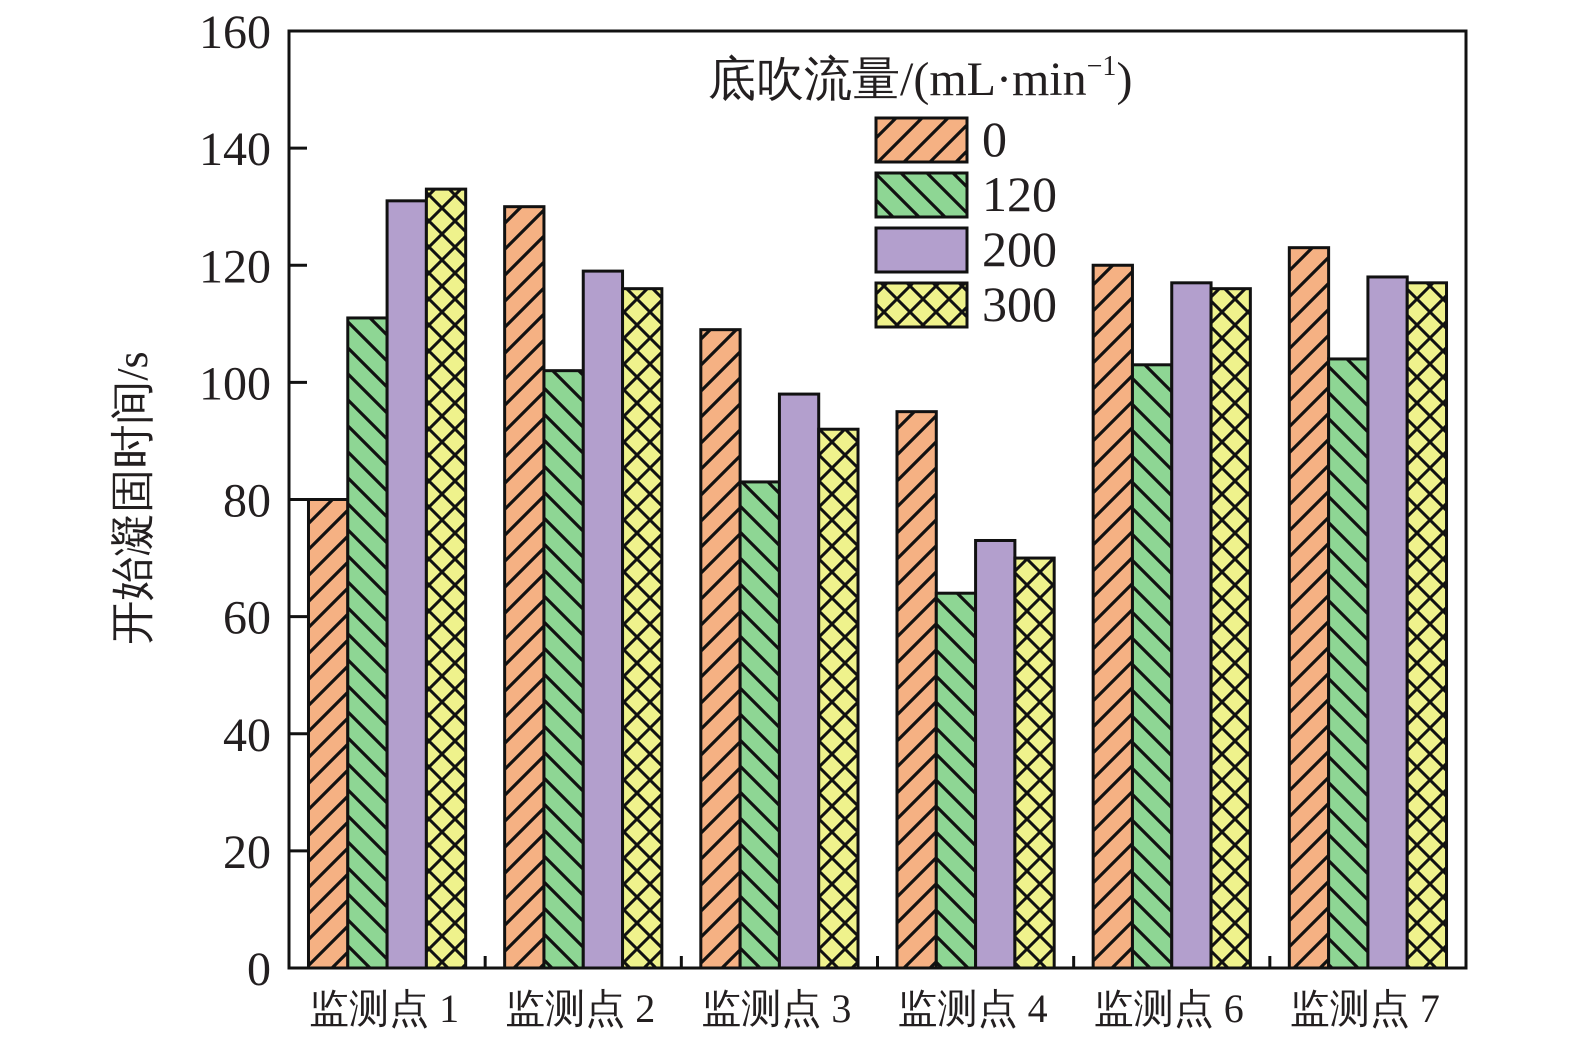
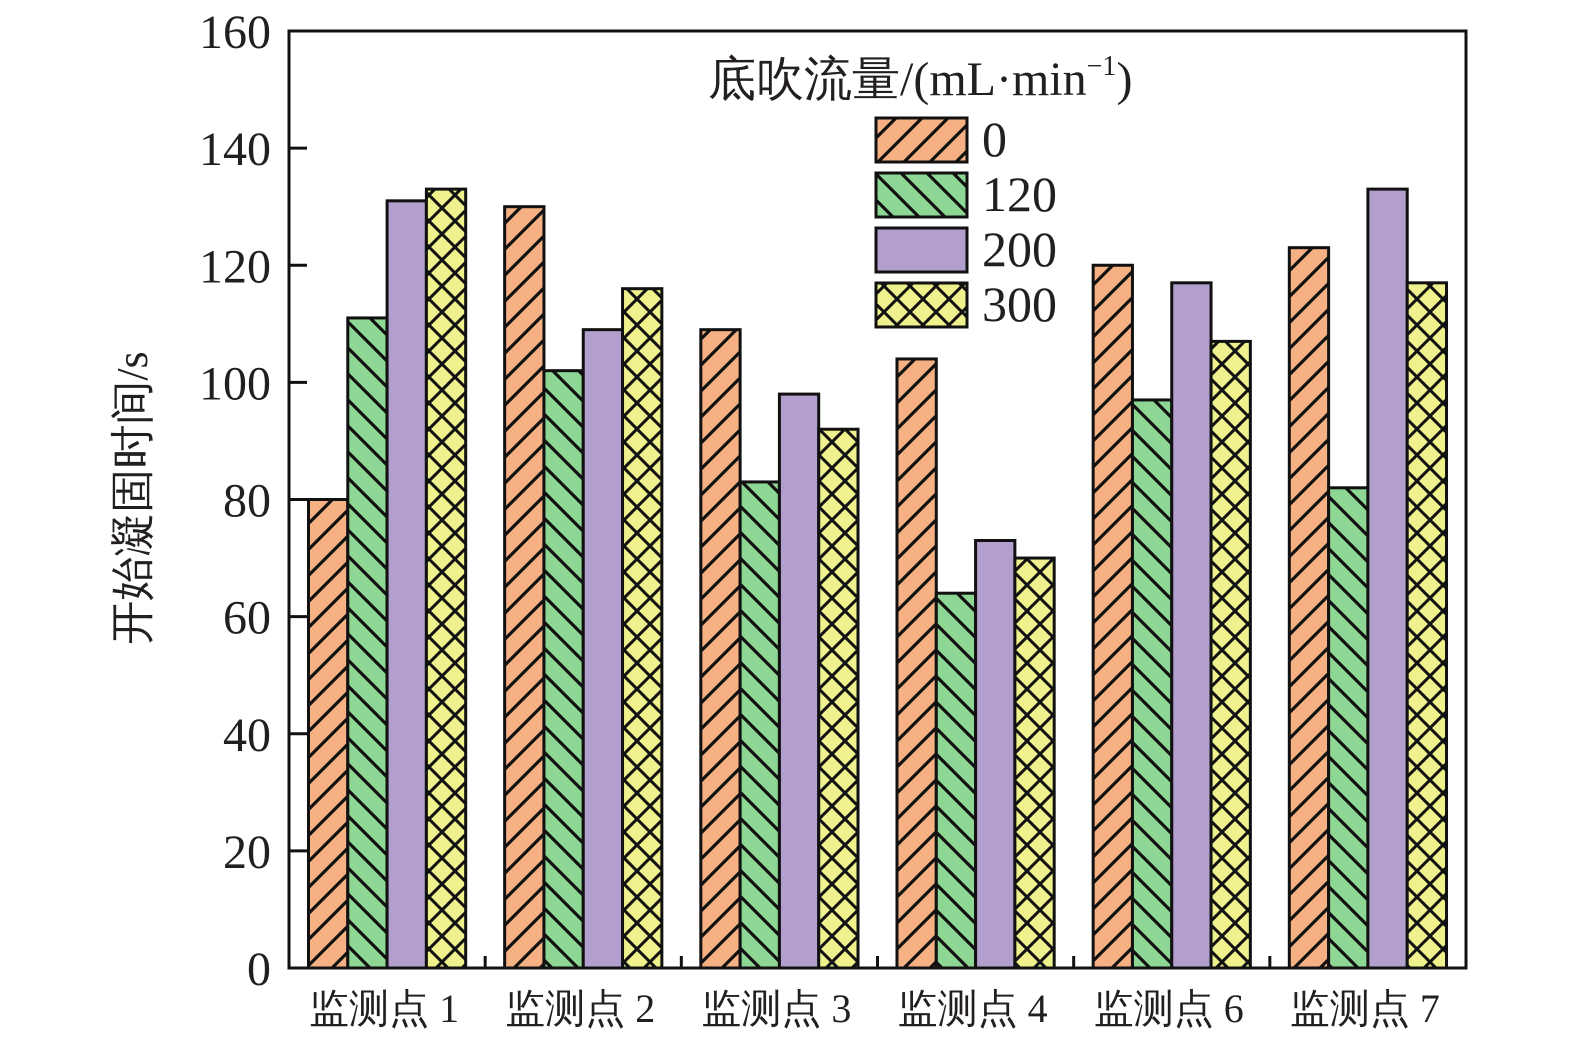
200/监测点 2: 119 -> 109
0/监测点 4: 95 -> 104
120/监测点 6: 103 -> 97
300/监测点 6: 116 -> 107
120/监测点 7: 104 -> 82
200/监测点 7: 118 -> 133
